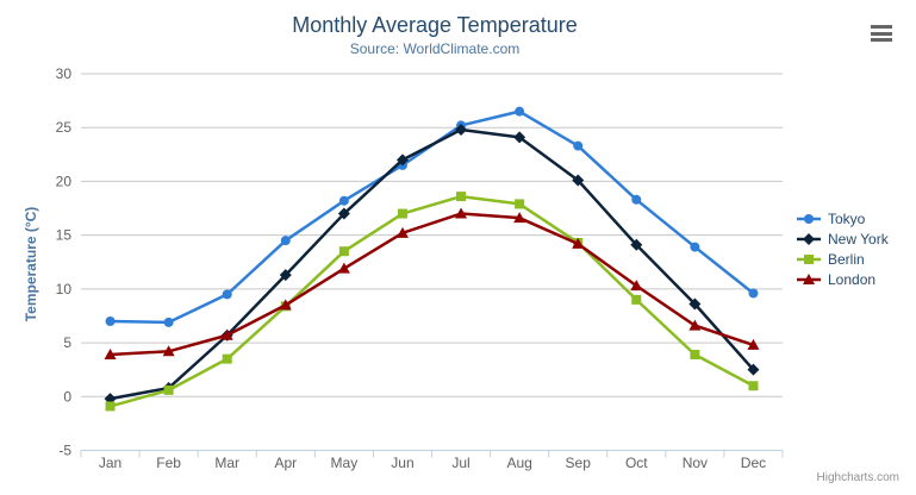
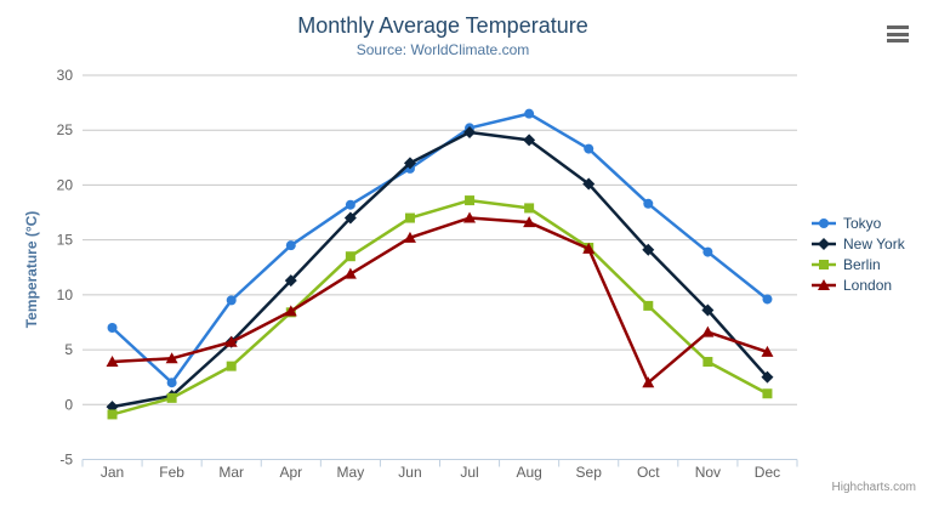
Tokyo/Feb: 7 -> 2
London/Oct: 10 -> 2
